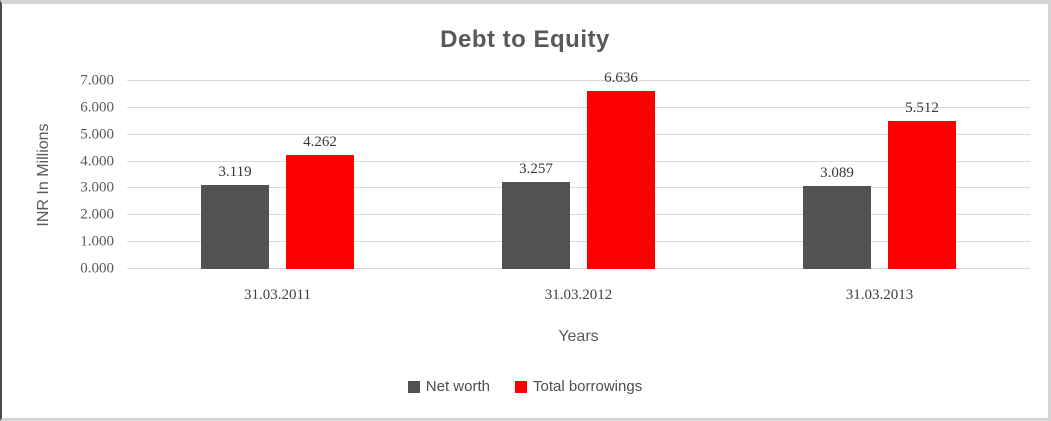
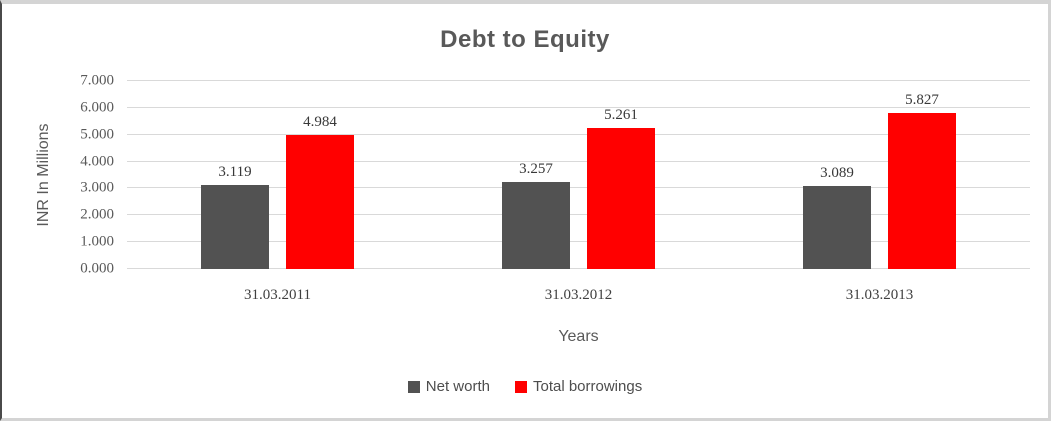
Total borrowings/31.03.2011: 4.262 -> 4.984
Total borrowings/31.03.2012: 6.636 -> 5.261
Total borrowings/31.03.2013: 5.512 -> 5.827
